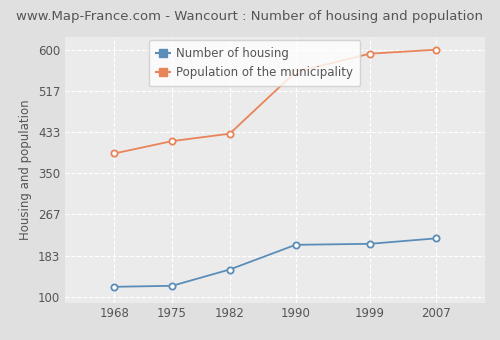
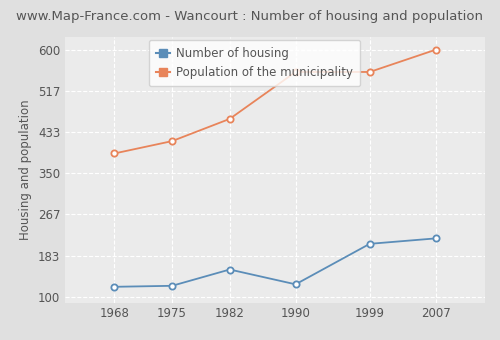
Population of the municipality/1982: 430 -> 460
Number of housing/1990: 205 -> 125
Population of the municipality/1999: 592 -> 555
